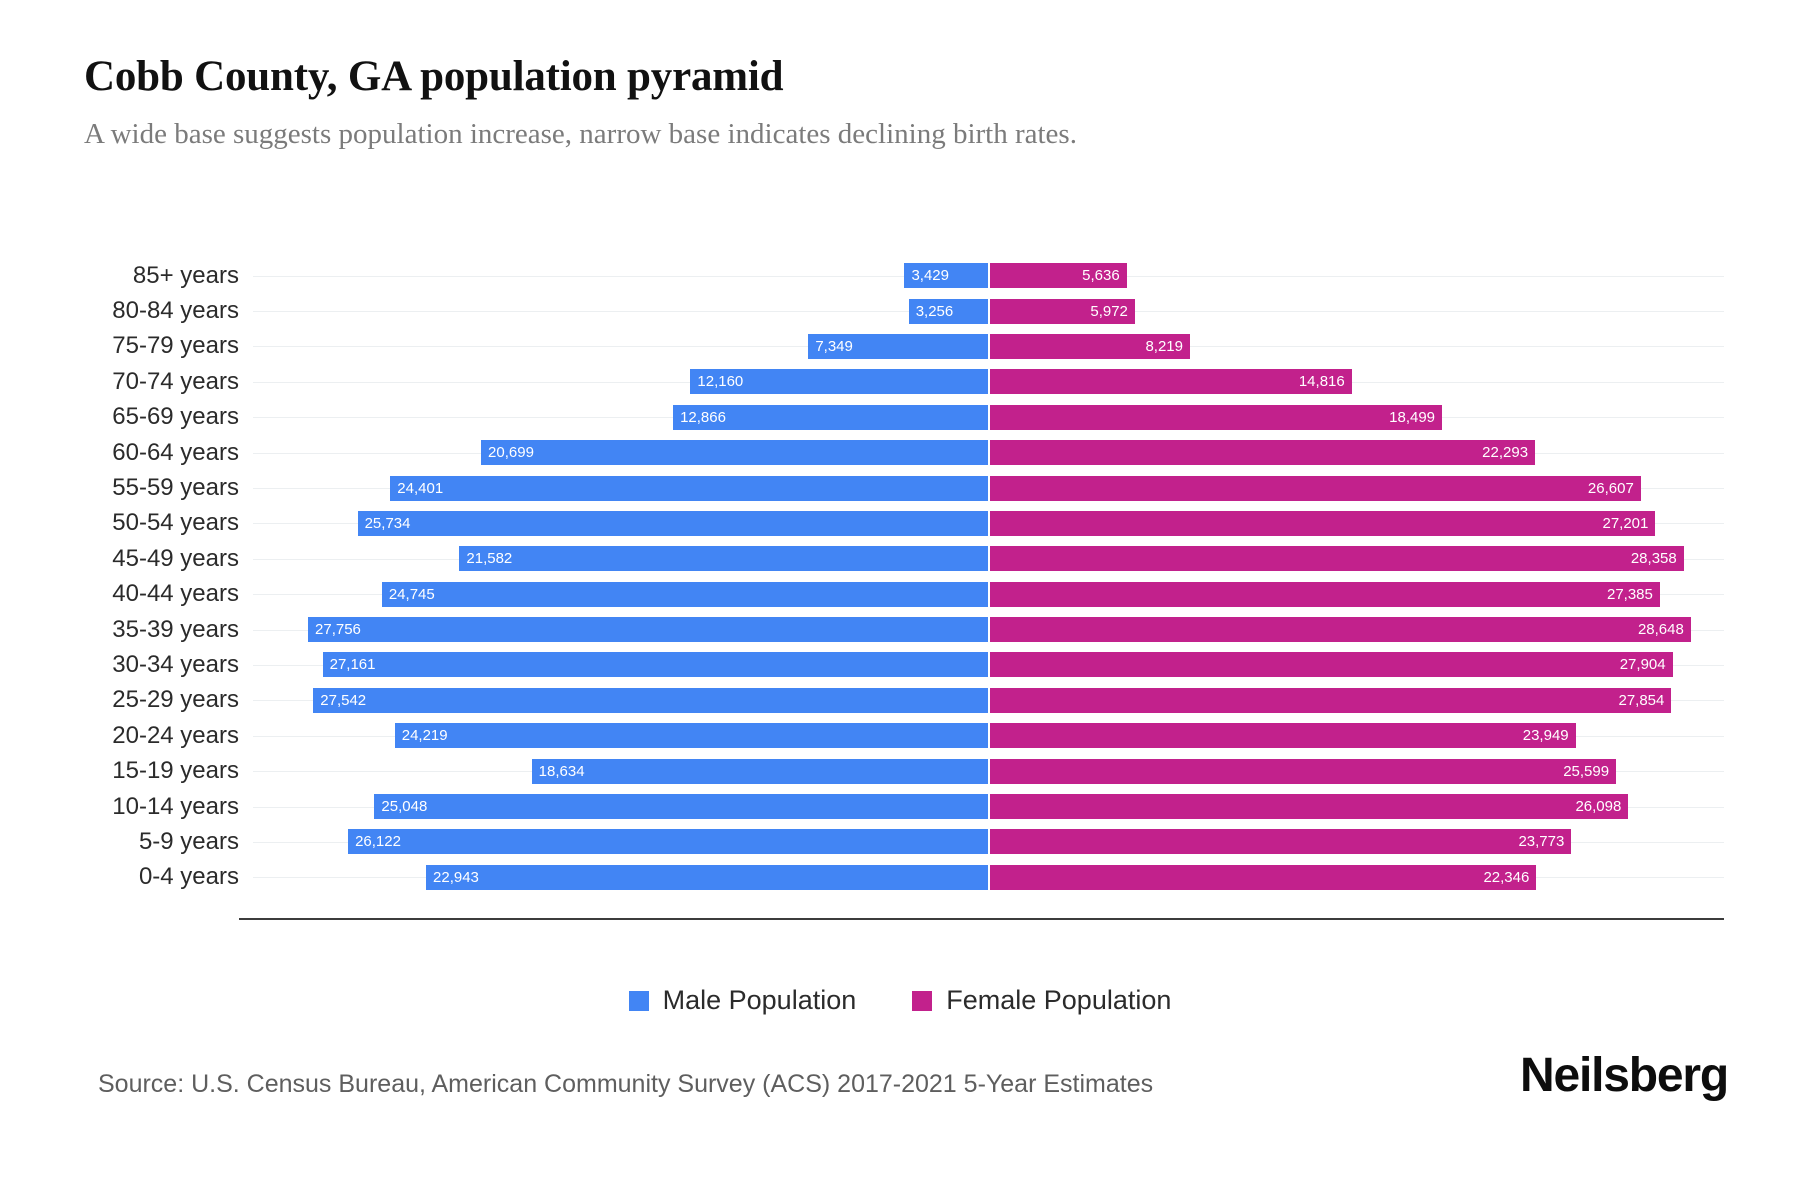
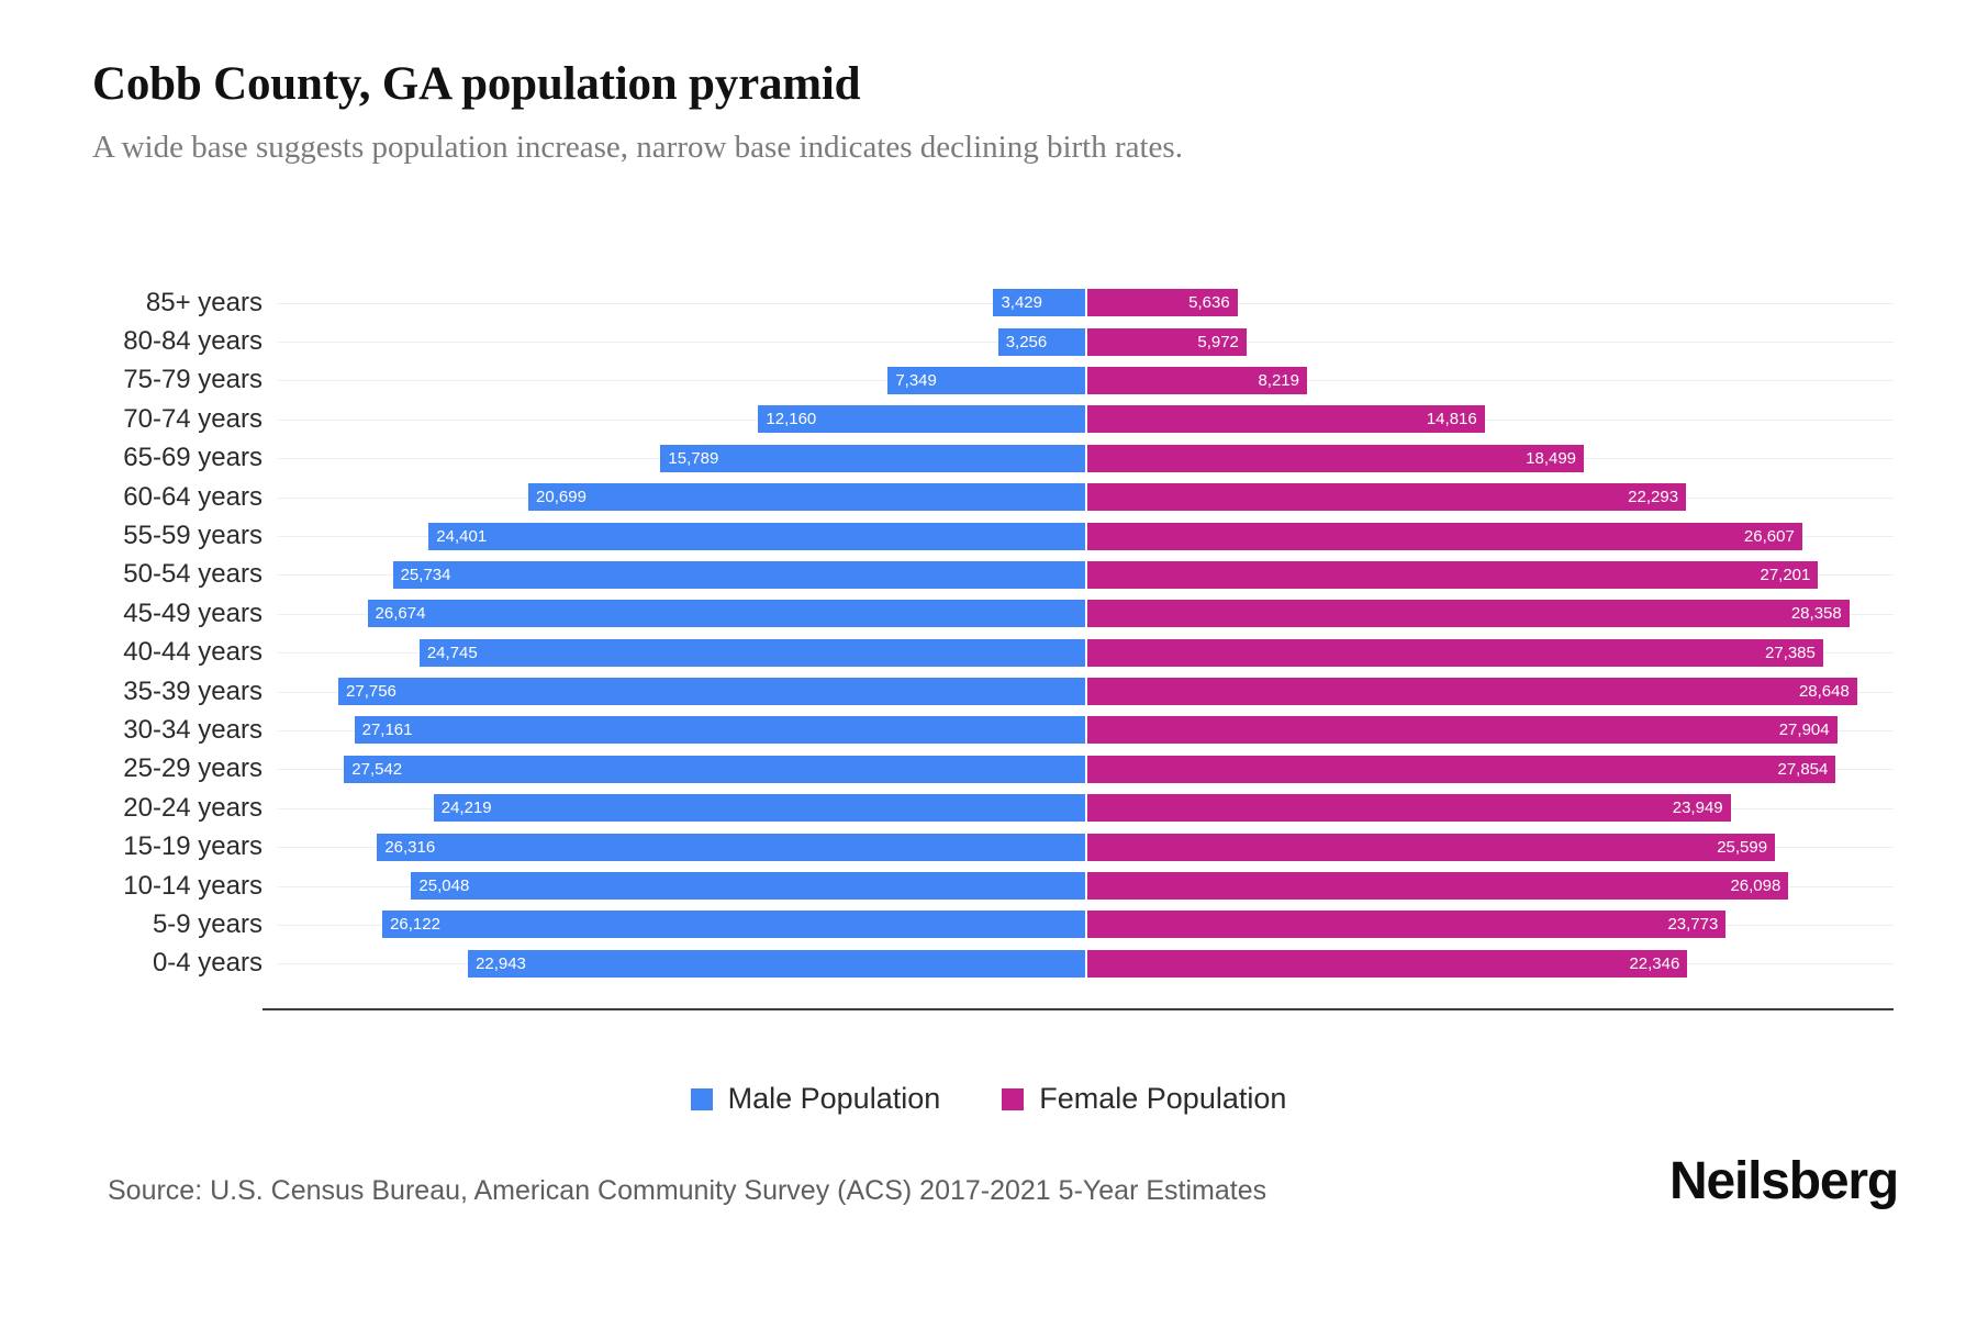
Male Population/65-69 years: 12,866 -> 15,789
Male Population/45-49 years: 21,582 -> 26,674
Male Population/15-19 years: 18,634 -> 26,316
